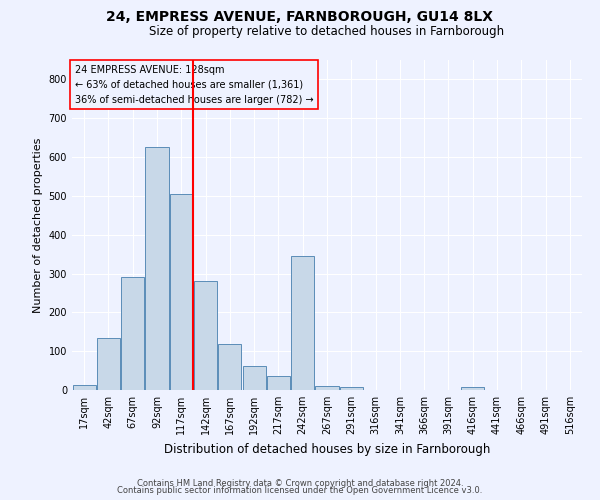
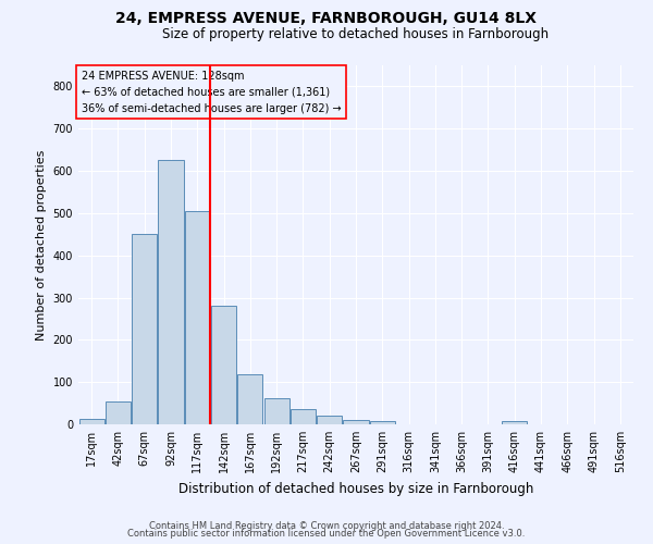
42sqm: 135 -> 55
67sqm: 290 -> 450
242sqm: 345 -> 20
